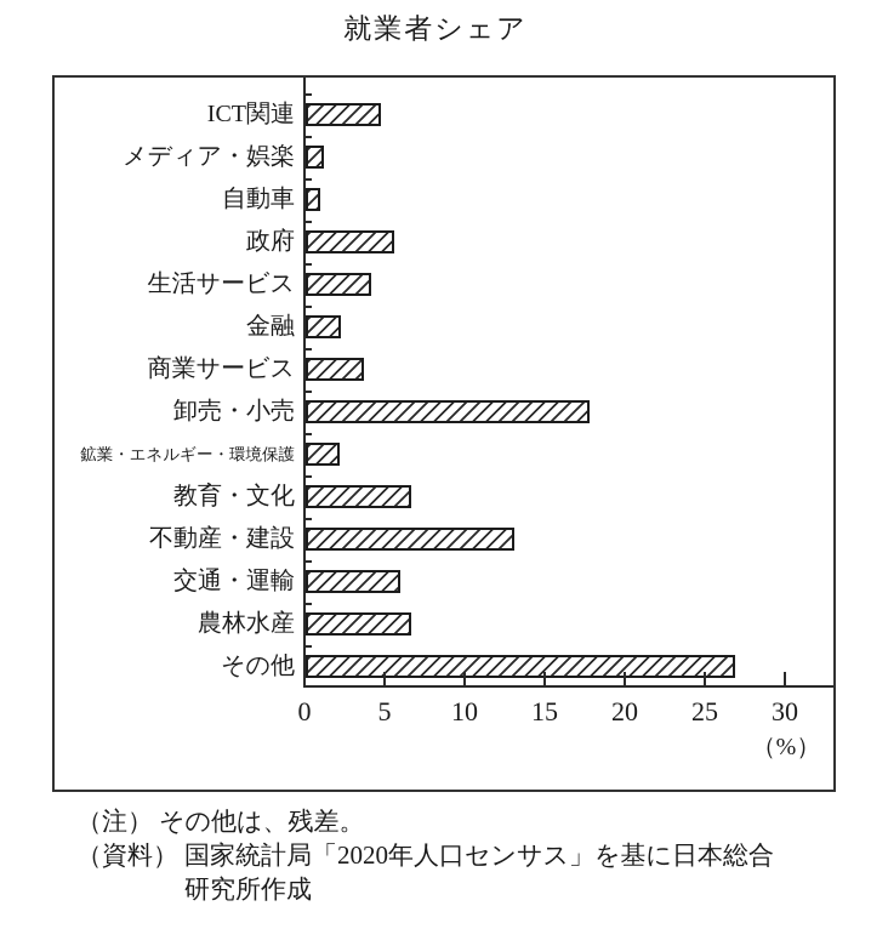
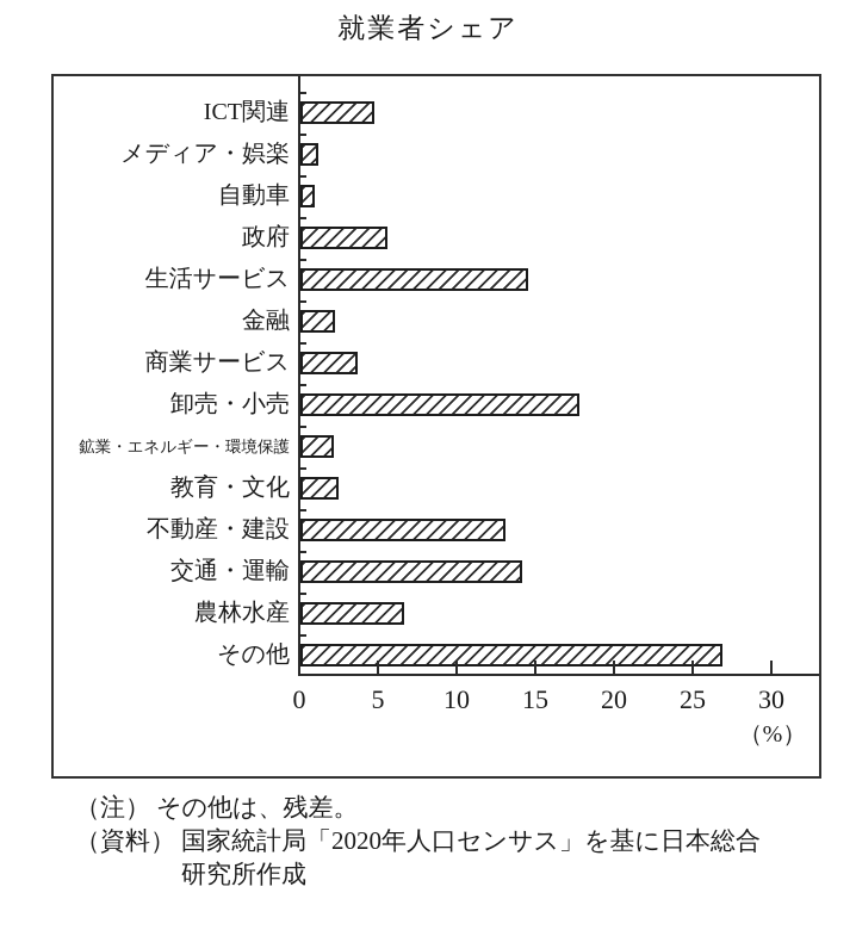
生活サービス: 4.1 -> 14.5
教育・文化: 6.6 -> 2.4
交通・運輸: 5.9 -> 14.1
